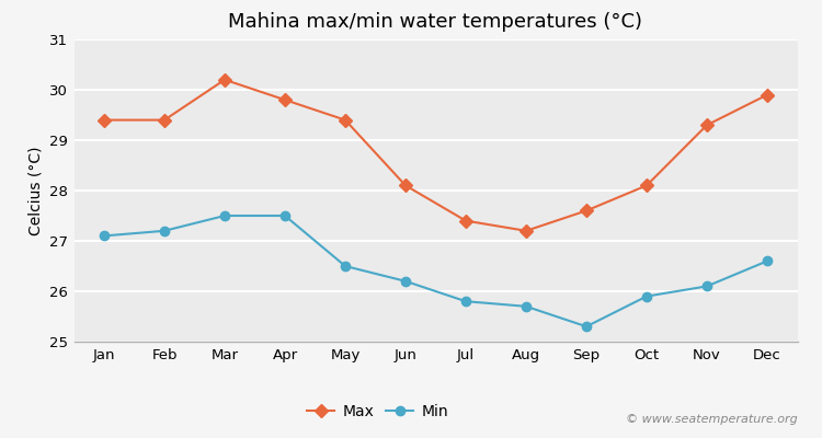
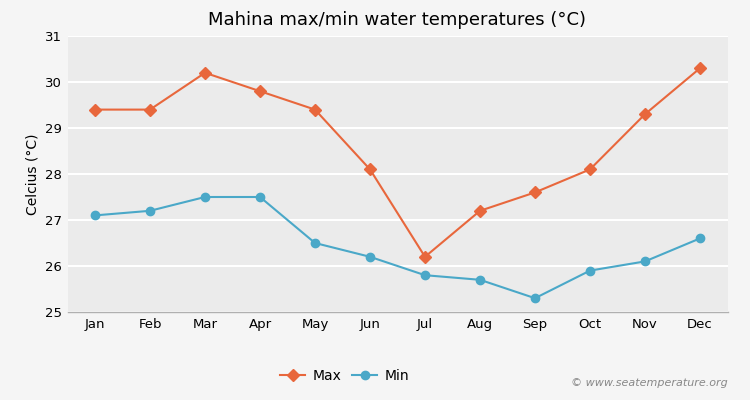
Max/Jul: 27.4 -> 26.2
Max/Dec: 29.9 -> 30.3
